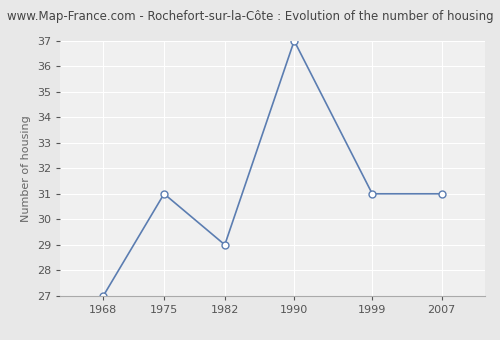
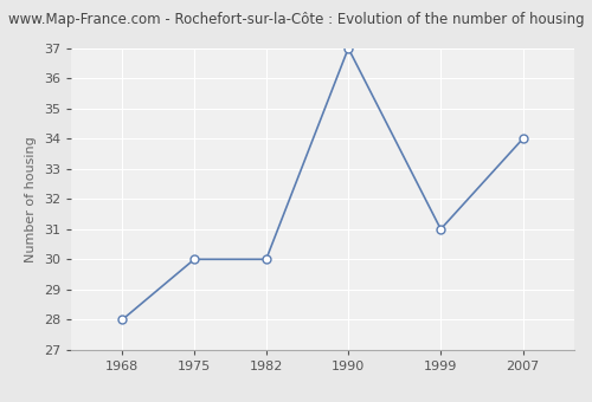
1968: 27 -> 28
1975: 31 -> 30
1982: 29 -> 30
2007: 31 -> 34
